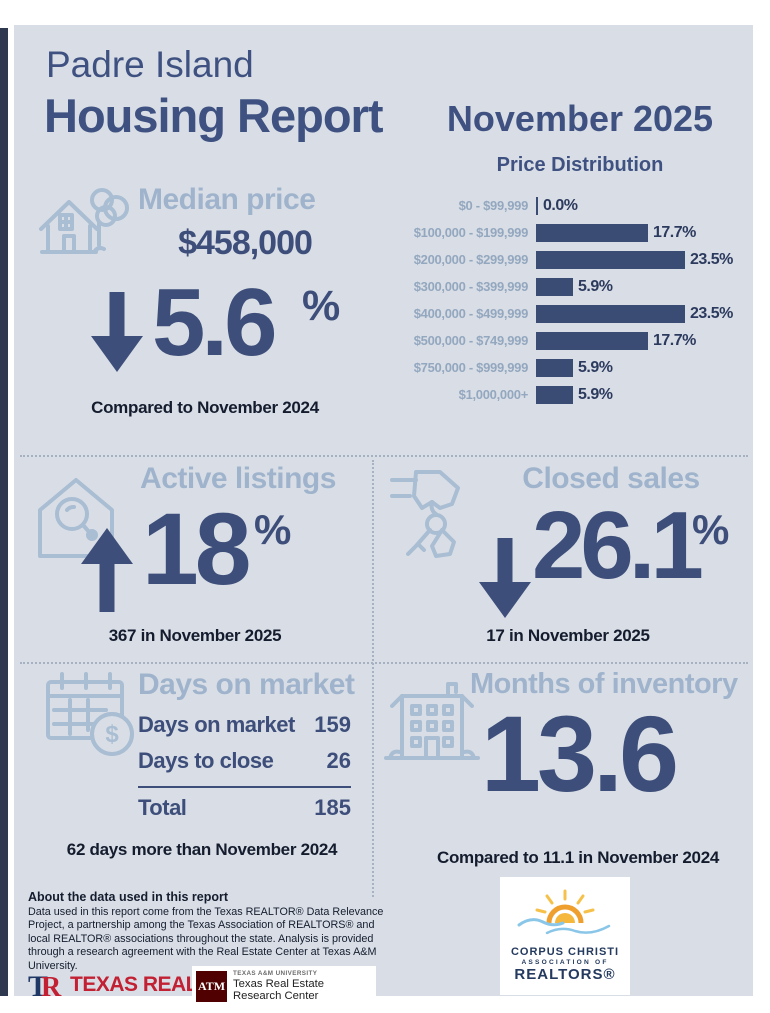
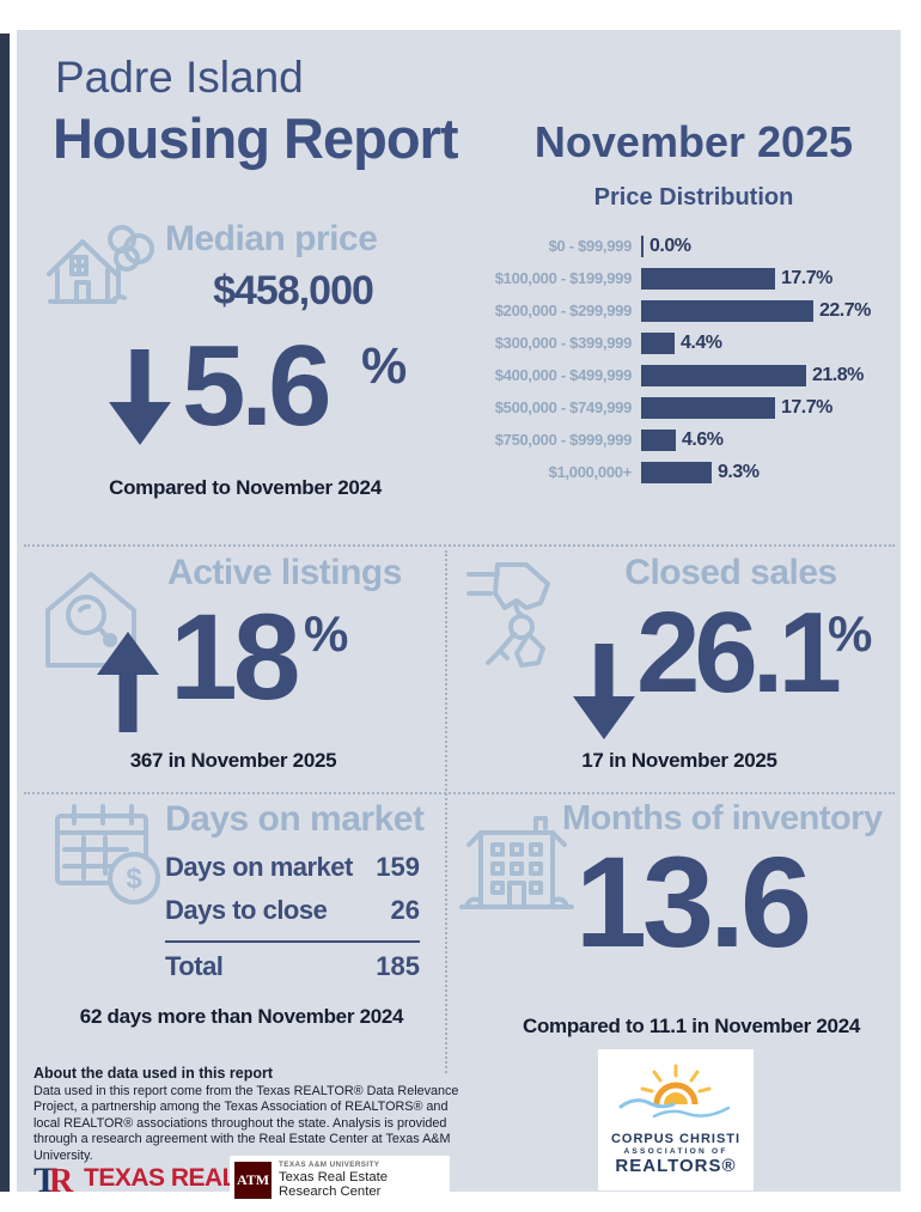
$200,000 - $299,999: 23.5% -> 22.7%
$300,000 - $399,999: 5.9% -> 4.4%
$400,000 - $499,999: 23.5% -> 21.8%
$750,000 - $999,999: 5.9% -> 4.6%
$1,000,000+: 5.9% -> 9.3%
